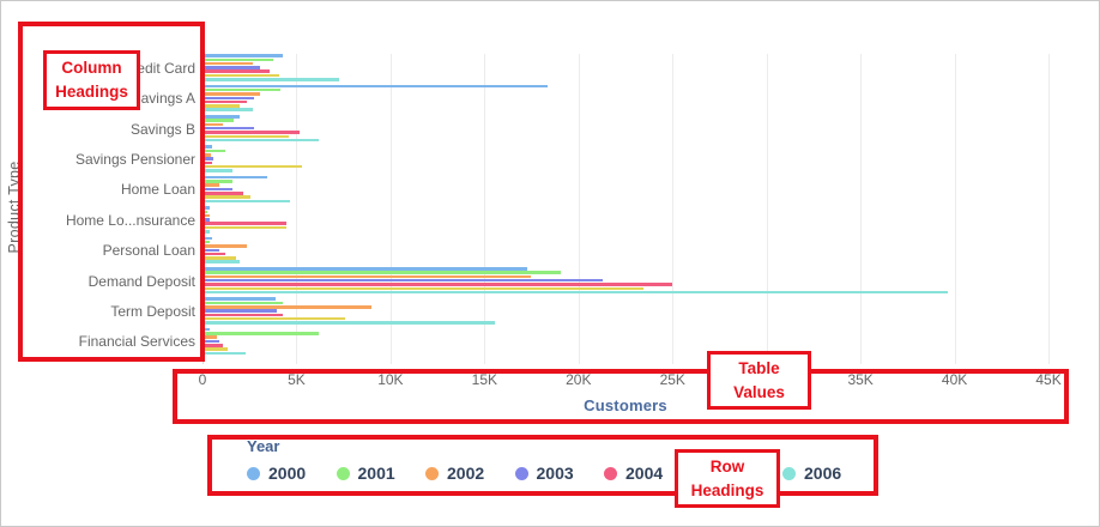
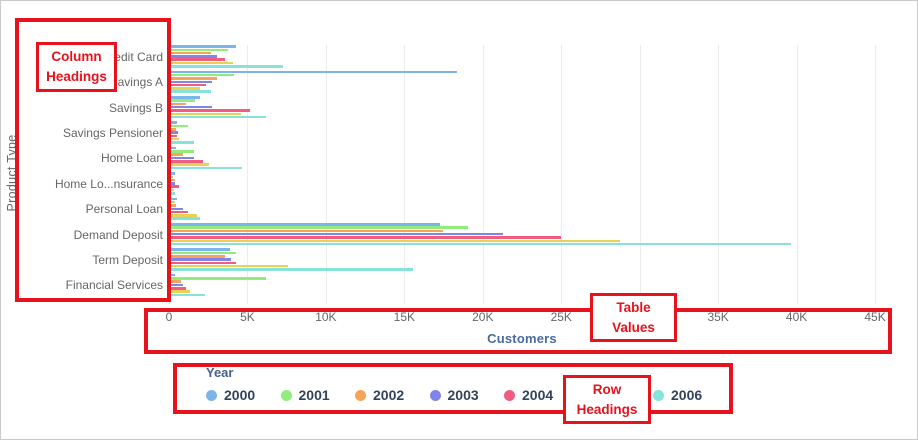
2005/Savings Pensioner: 5.2K -> 0.6K
2000/Home Loan: 3.4K -> 0.4K
2004/Home Lo...nsurance: 4.4K -> 0.6K
2005/Home Lo...nsurance: 4.4K -> 0.2K
2002/Personal Loan: 2.3K -> 0.4K
2005/Demand Deposit: 23.4K -> 28.7K
2002/Term Deposit: 8.9K -> 3.5K
